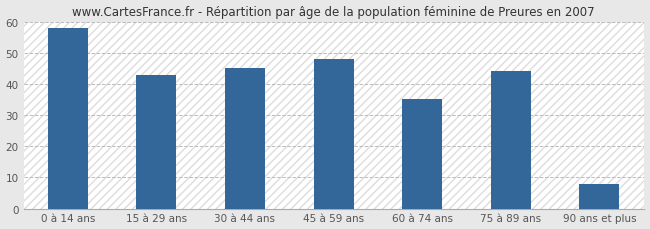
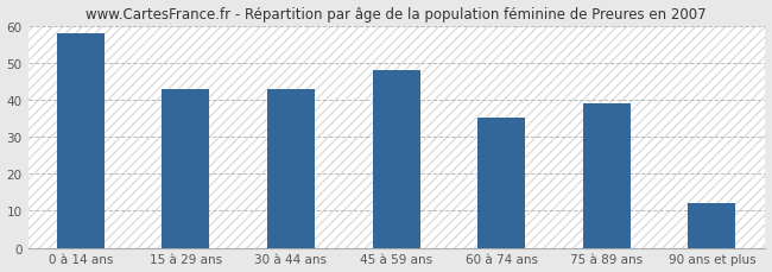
30 à 44 ans: 45 -> 43
75 à 89 ans: 44 -> 39
90 ans et plus: 8 -> 12
